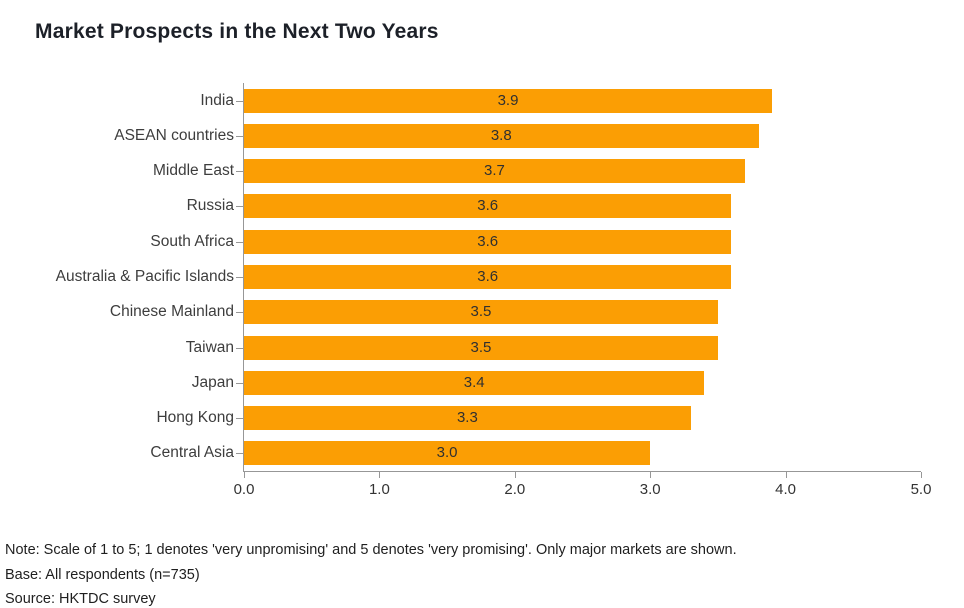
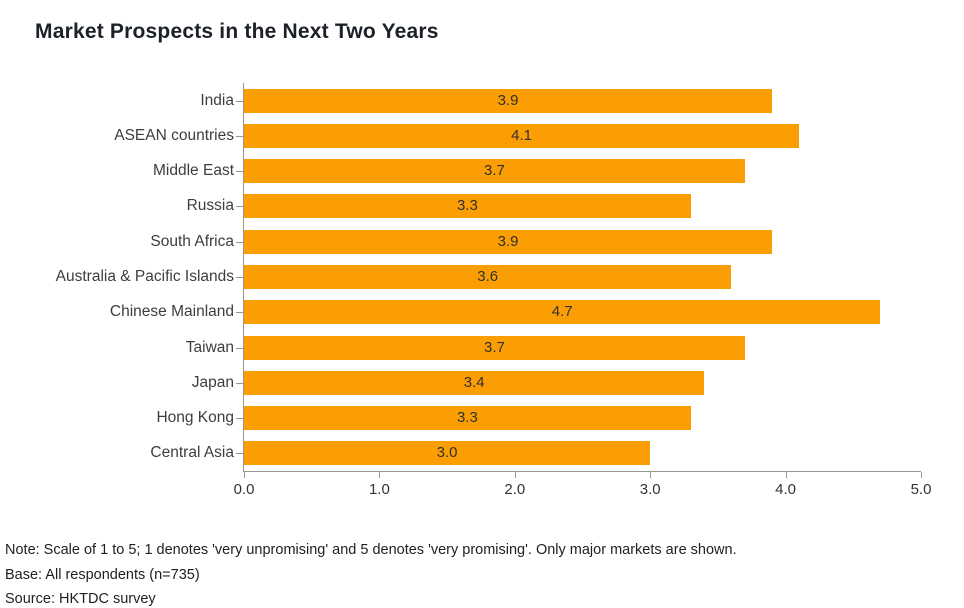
ASEAN countries: 3.8 -> 4.1
Russia: 3.6 -> 3.3
South Africa: 3.6 -> 3.9
Chinese Mainland: 3.5 -> 4.7
Taiwan: 3.5 -> 3.7
